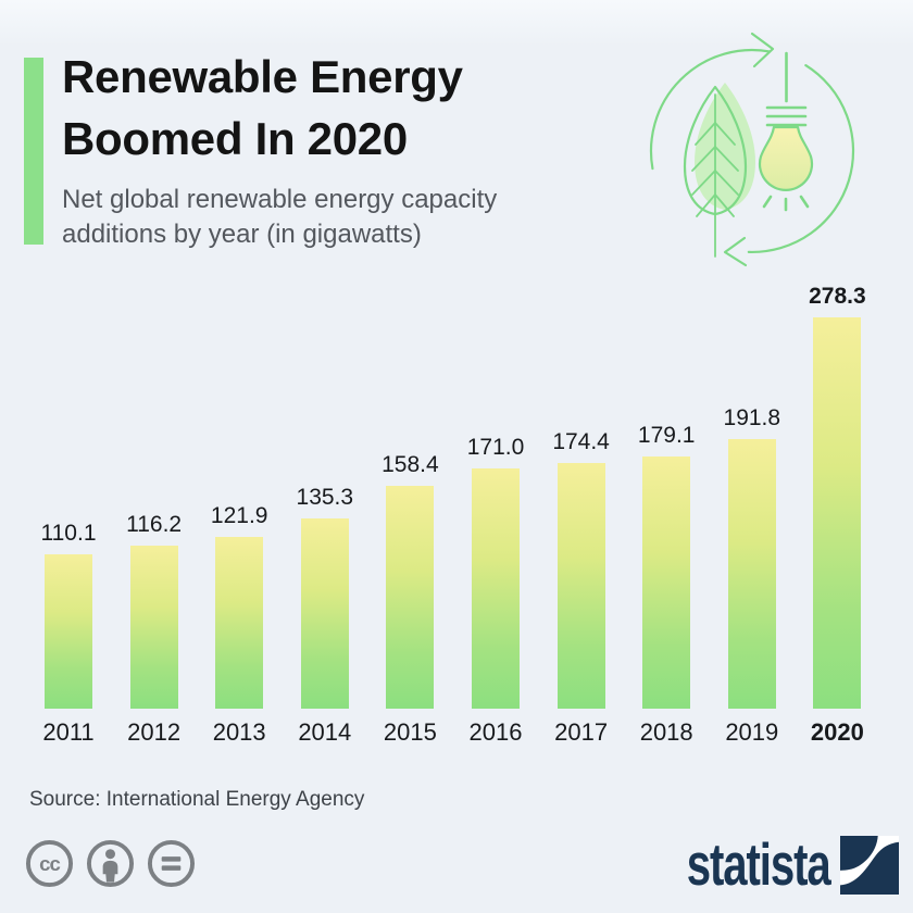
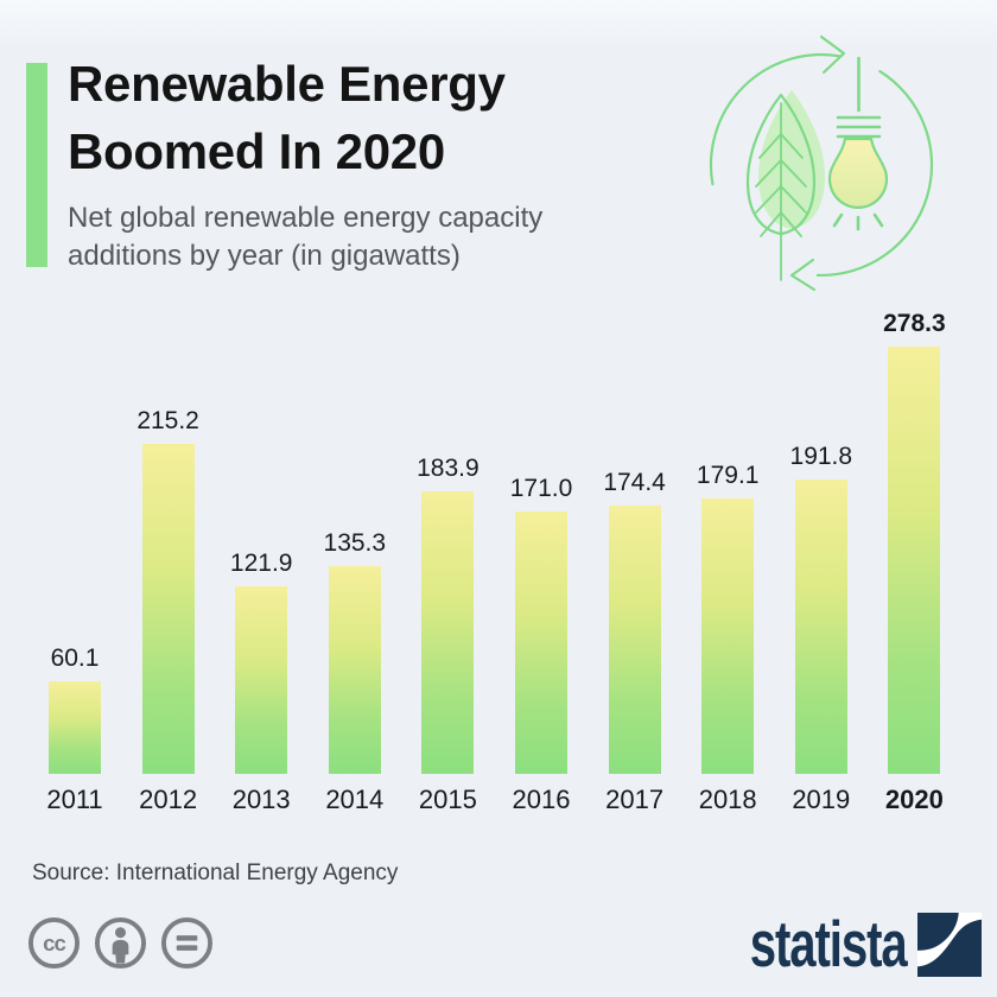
2011: 110.1 -> 60.1
2012: 116.2 -> 215.2
2015: 158.4 -> 183.9
